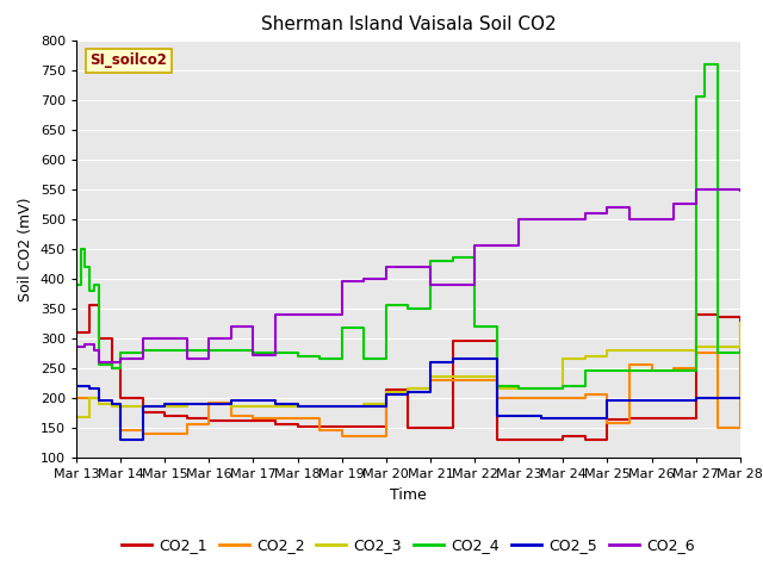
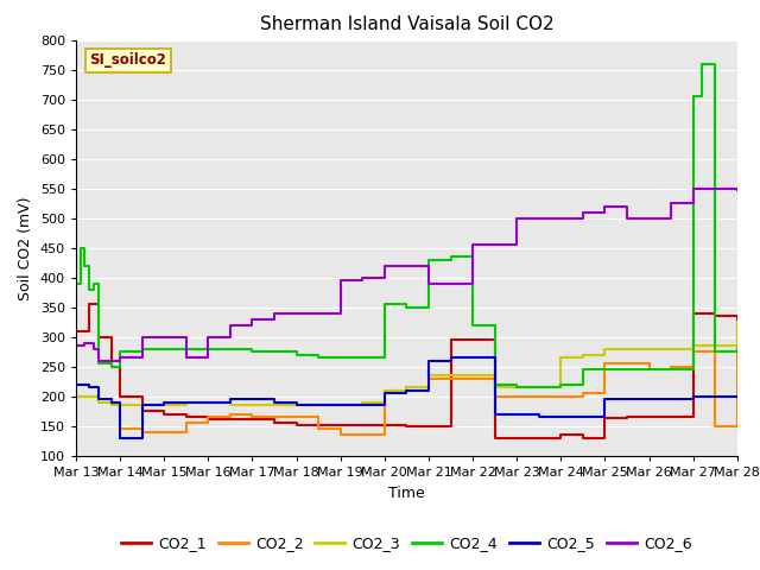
CO2_3/Mar 13: 168 -> 200
CO2_2/Mar 16: 192 -> 165
CO2_6/Mar 17: 272 -> 330
CO2_4/Mar 19: 318 -> 265
CO2_1/Mar 20: 214 -> 152
CO2_2/Mar 25: 158 -> 255
